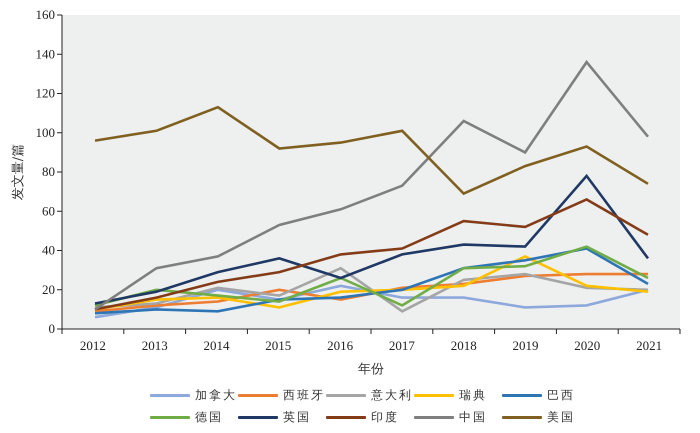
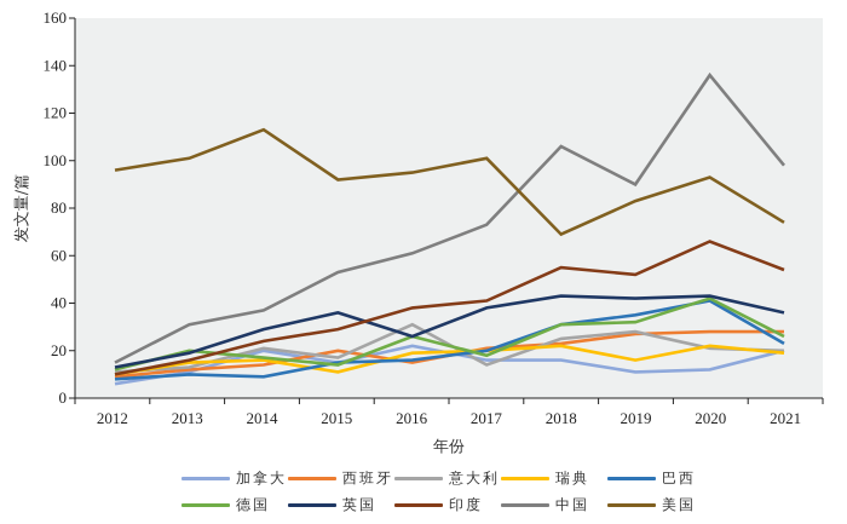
中国/2012: 10 -> 15
意大利/2017: 9 -> 14
德国/2017: 12 -> 18
瑞典/2019: 37 -> 16
英国/2020: 78 -> 43
印度/2021: 48 -> 54
